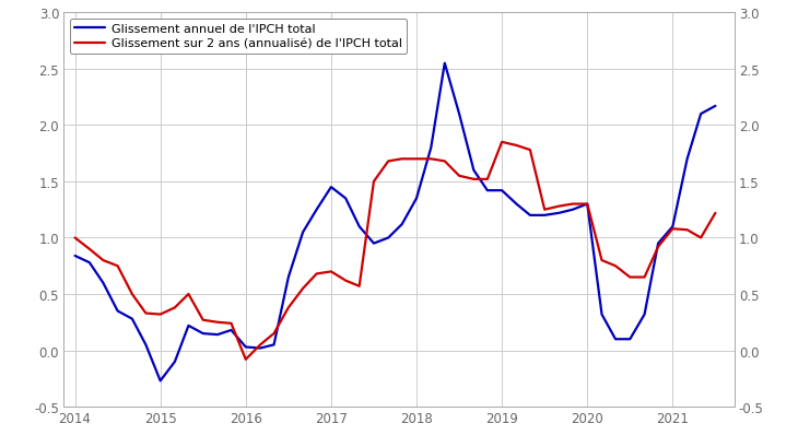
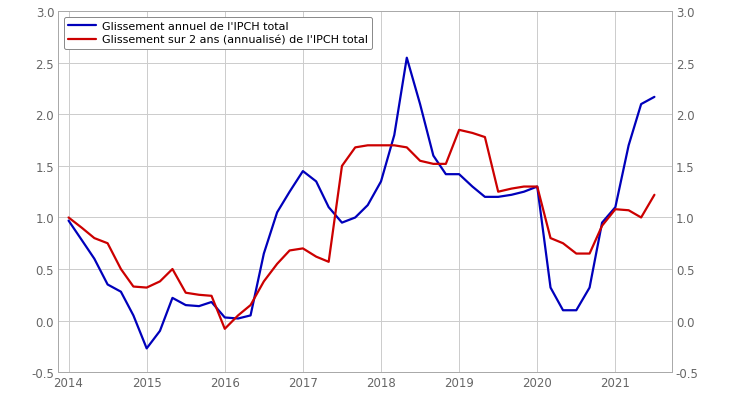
Glissement annuel de l'IPCH total/2014: 0.84 -> 0.97
